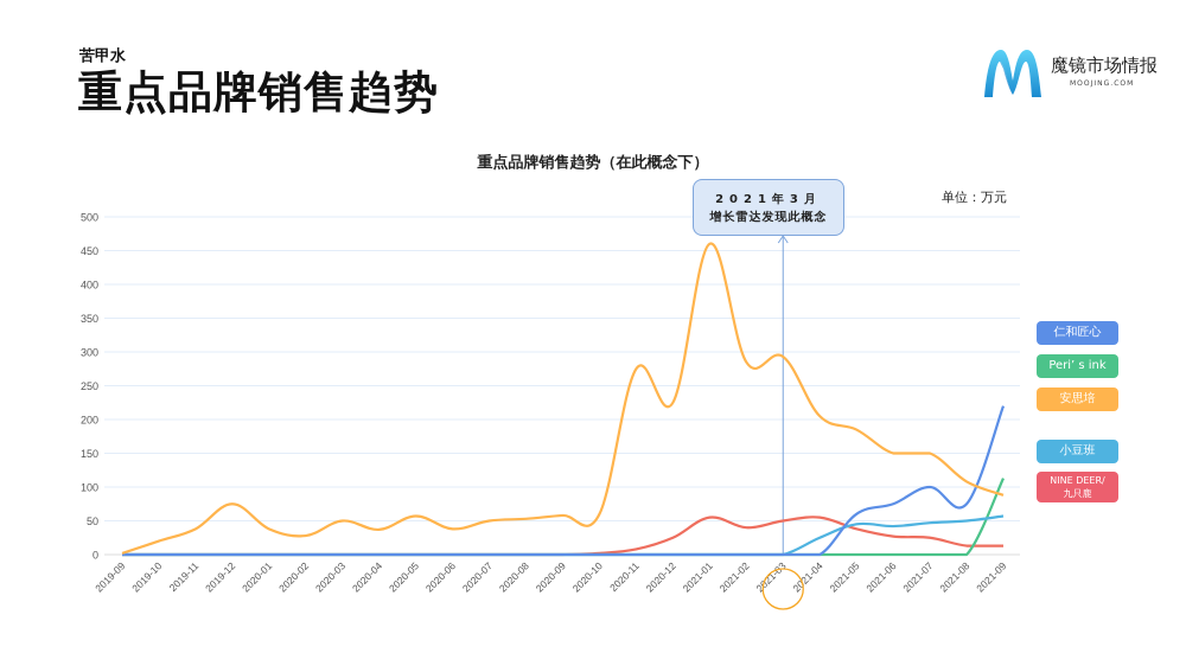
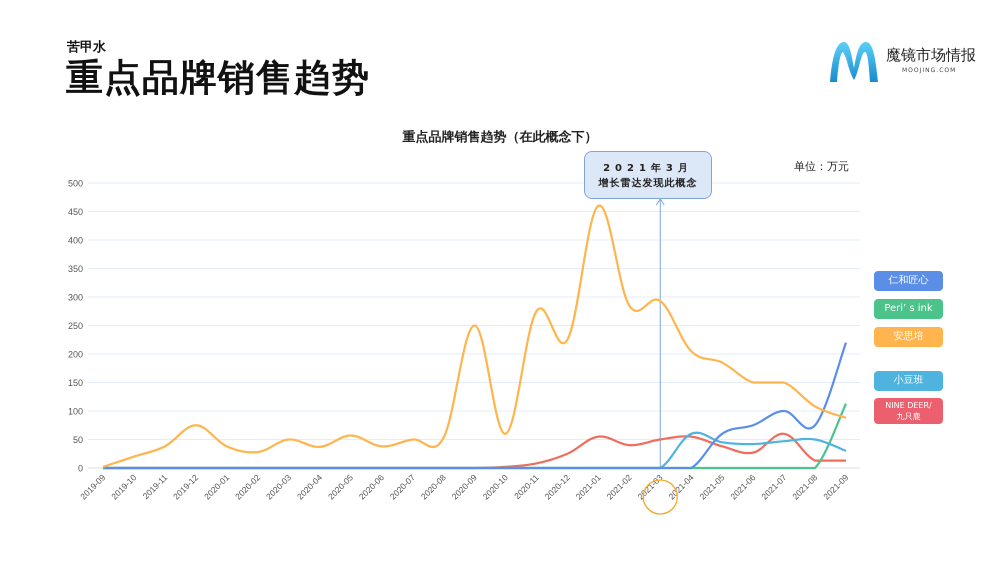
安思培/2020-09: 60 -> 250
小豆班/2021-04: 20 -> 60
NINE DEER/九只鹿/2021-07: 20 -> 60
小豆班/2021-09: 60 -> 30
